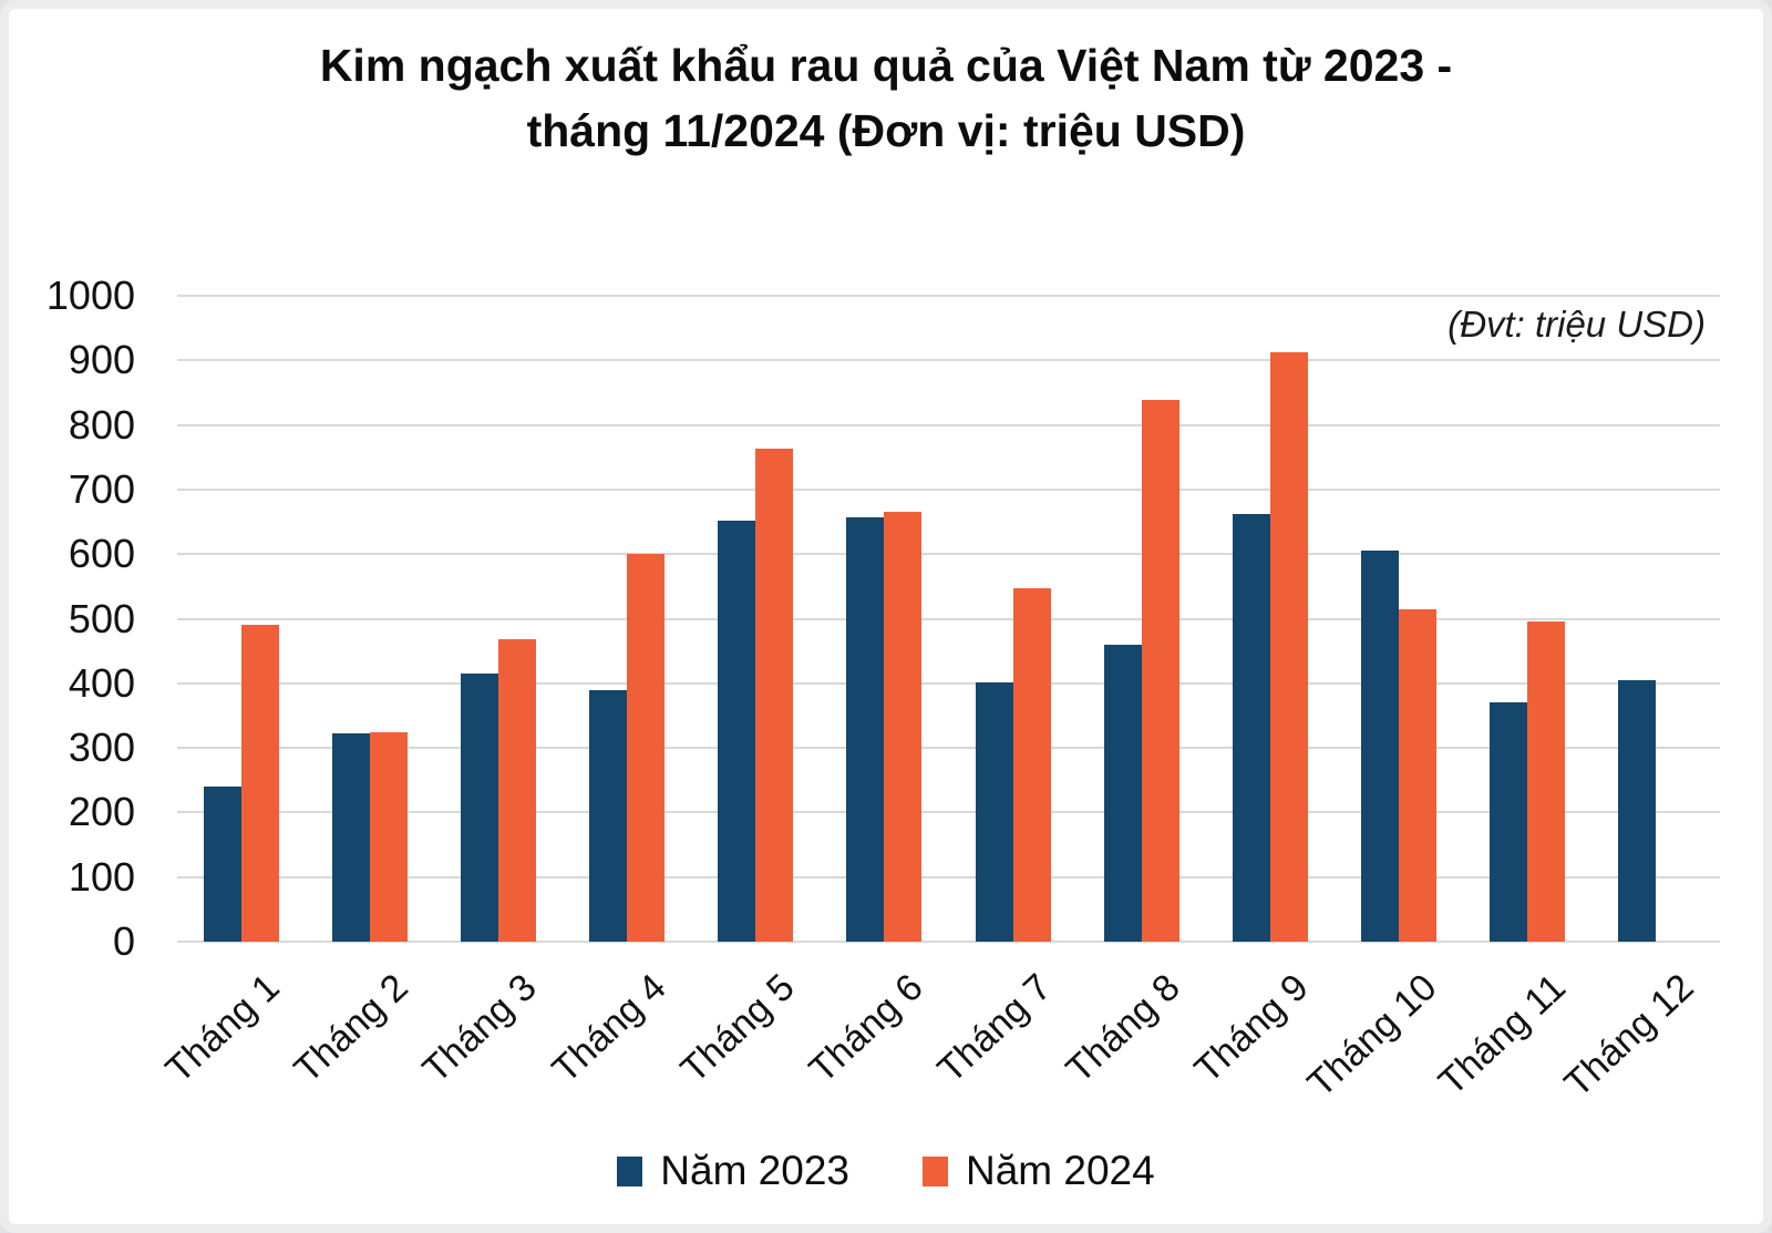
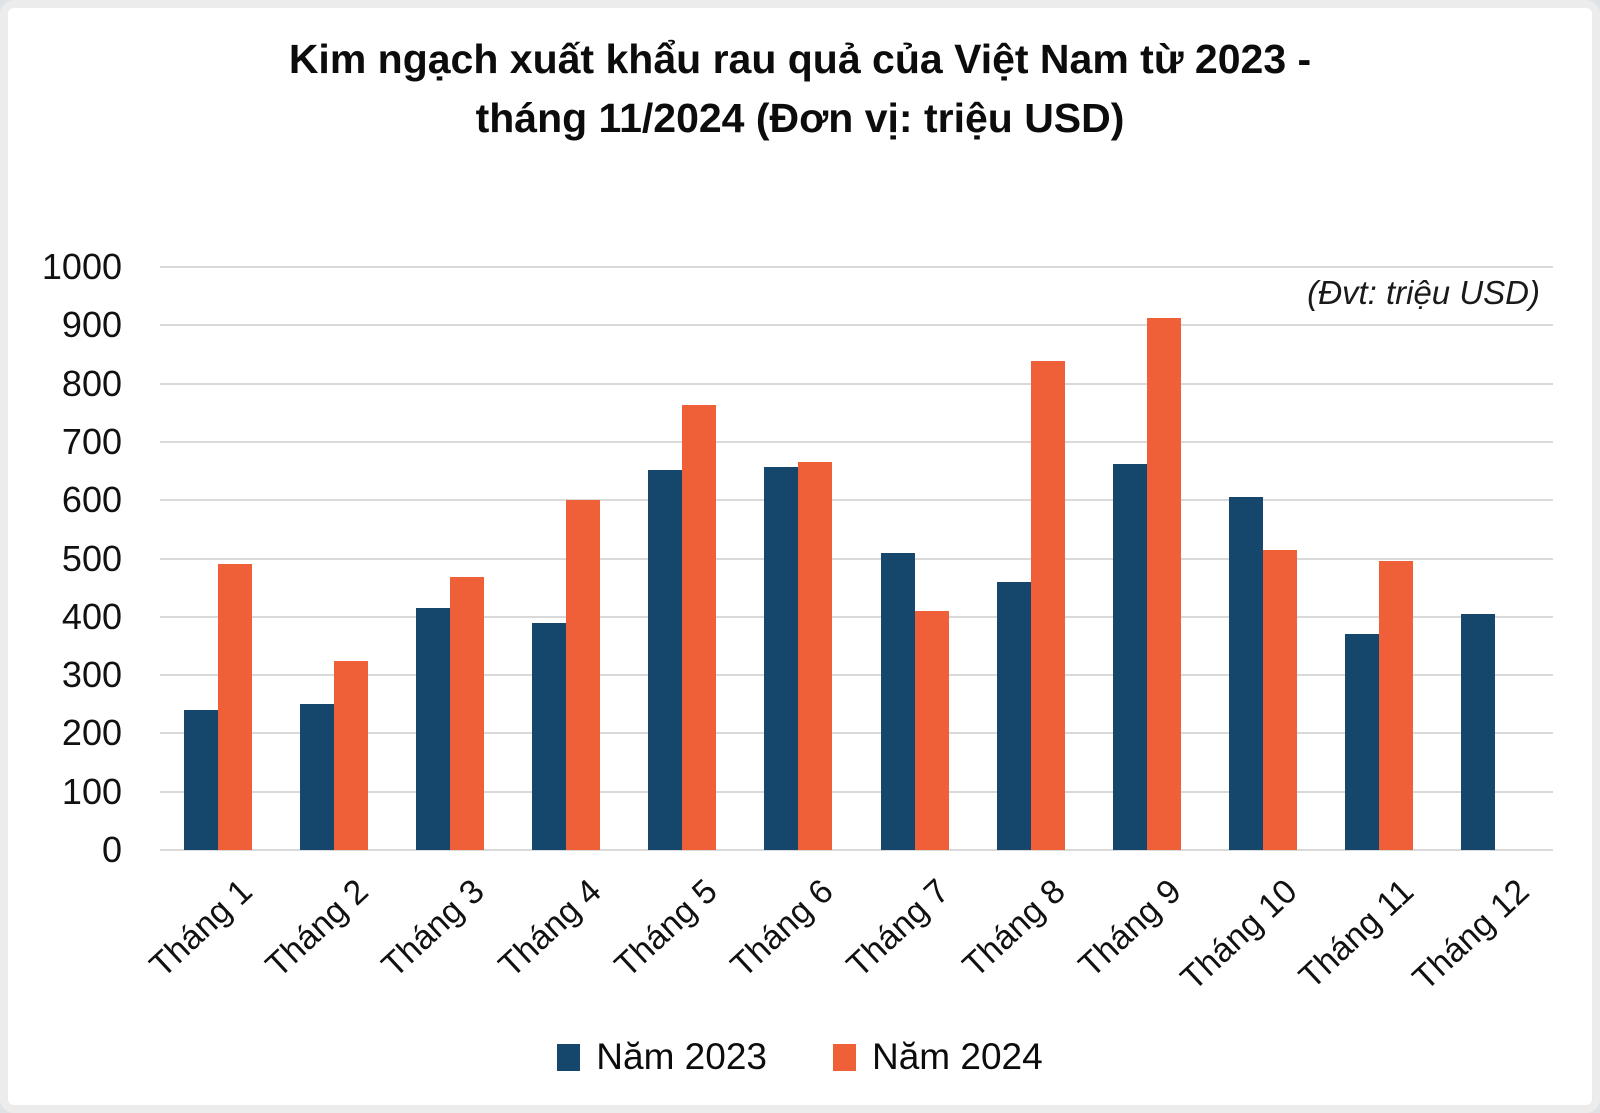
Năm 2023/Tháng 2: 320 -> 250
Năm 2023/Tháng 7: 400 -> 510
Năm 2024/Tháng 7: 550 -> 410
